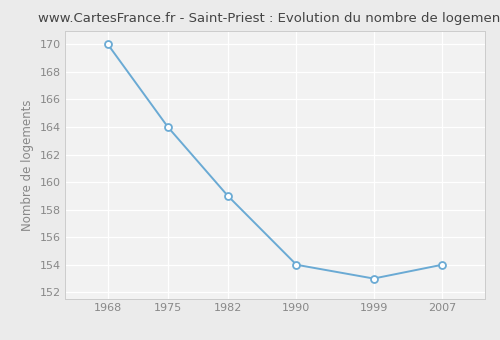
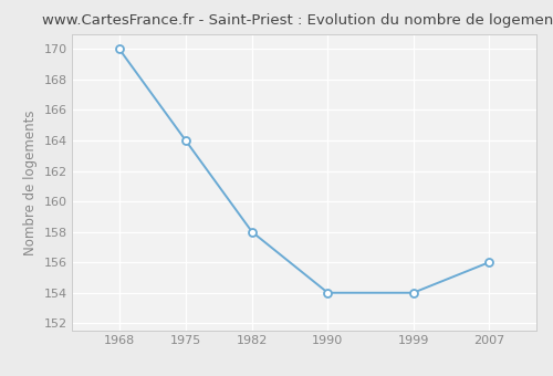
1982: 159 -> 158
1999: 153 -> 154
2007: 154 -> 156
